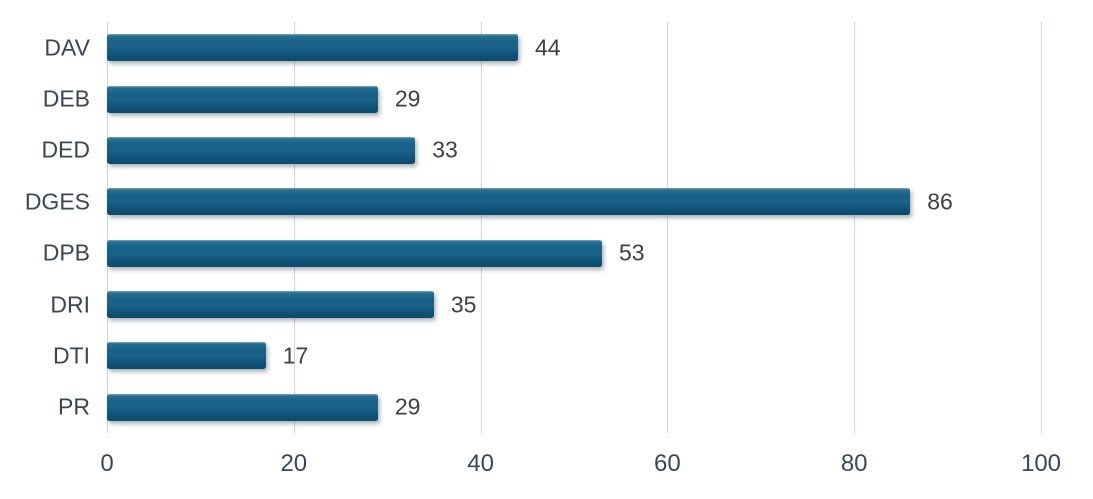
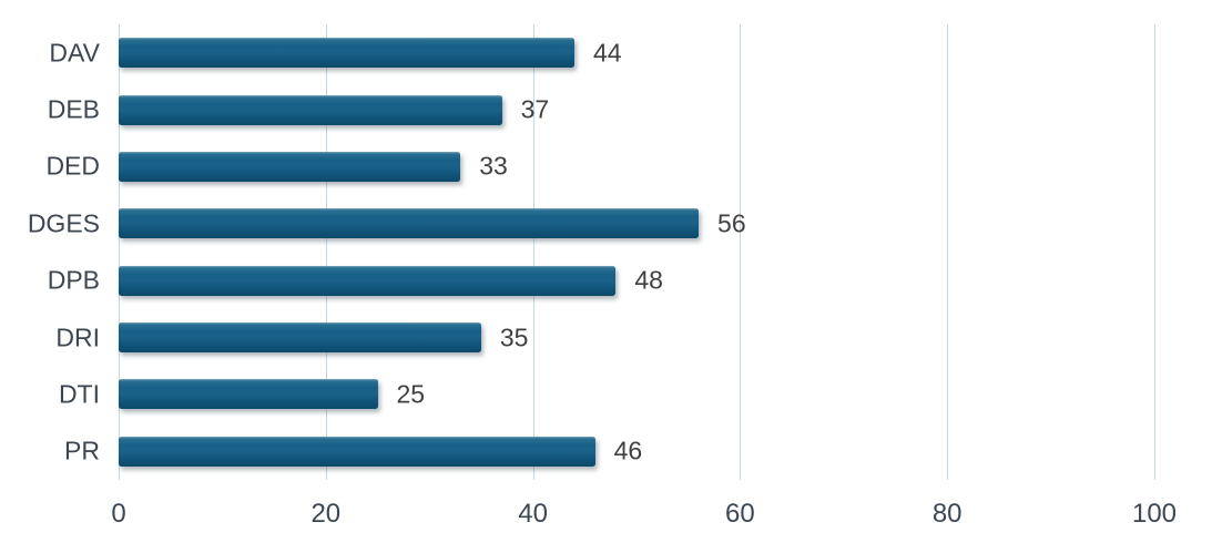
DEB: 29 -> 37
DGES: 86 -> 56
DPB: 53 -> 48
DTI: 17 -> 25
PR: 29 -> 46
